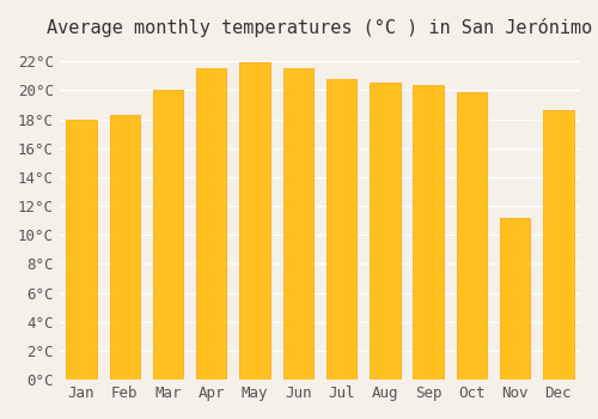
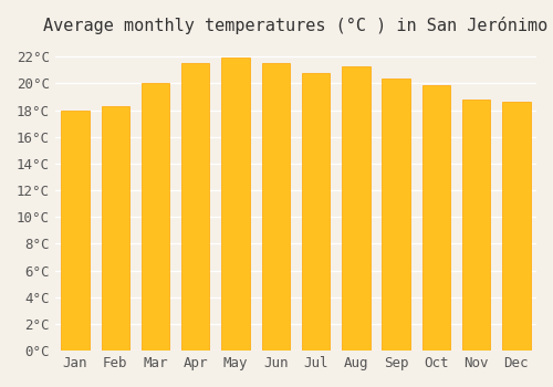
Aug: 20.5°C -> 21.3°C
Nov: 11.2°C -> 18.8°C
